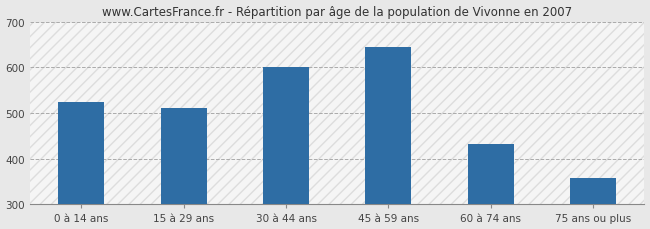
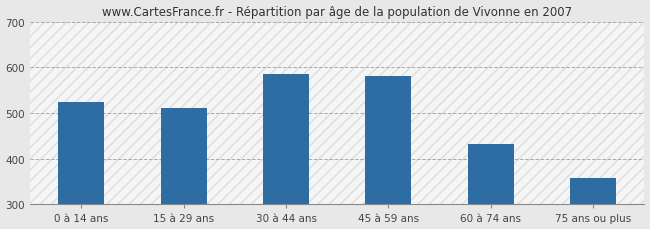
30 à 44 ans: 600 -> 585
45 à 59 ans: 645 -> 580
